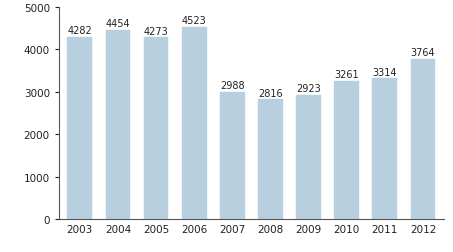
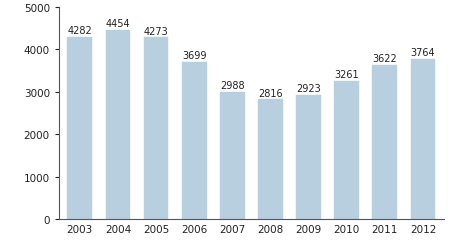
2006: 4523 -> 3699
2011: 3314 -> 3622
